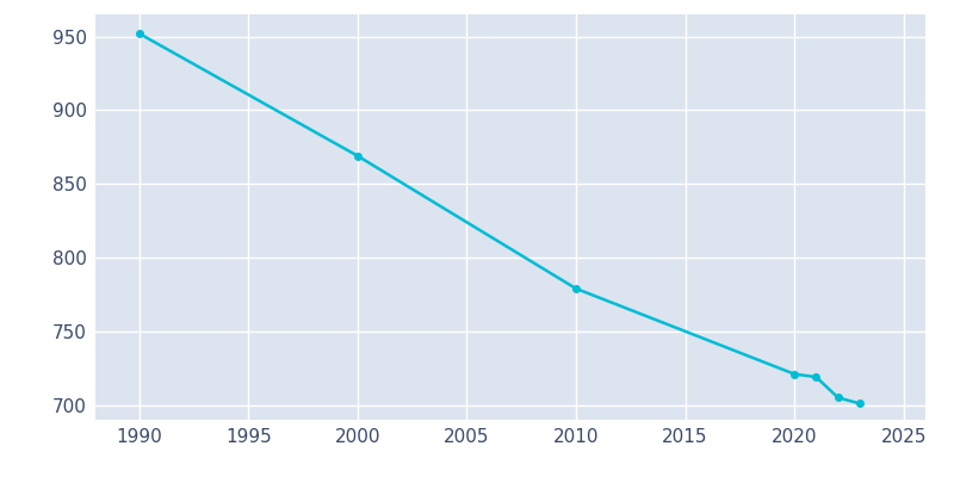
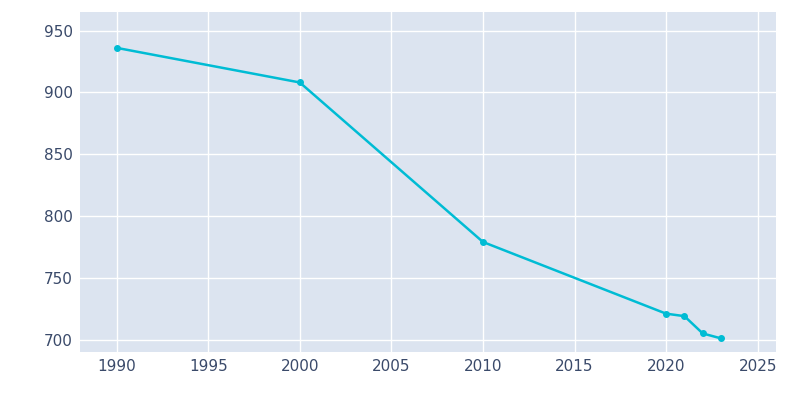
1990: 952 -> 936
2000: 869 -> 908
